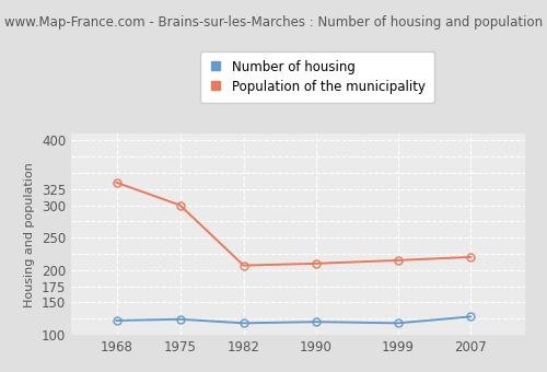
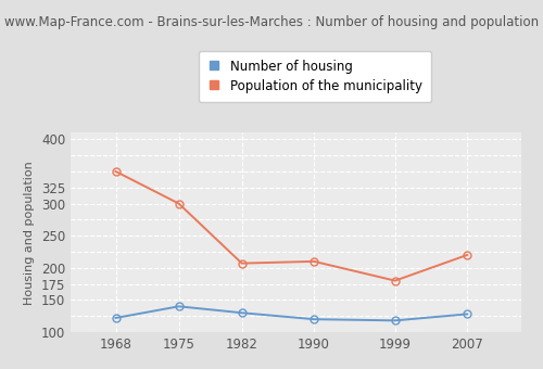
Population of the municipality/1968: 335 -> 350
Number of housing/1975: 124 -> 140
Number of housing/1982: 118 -> 130
Population of the municipality/1999: 215 -> 180
